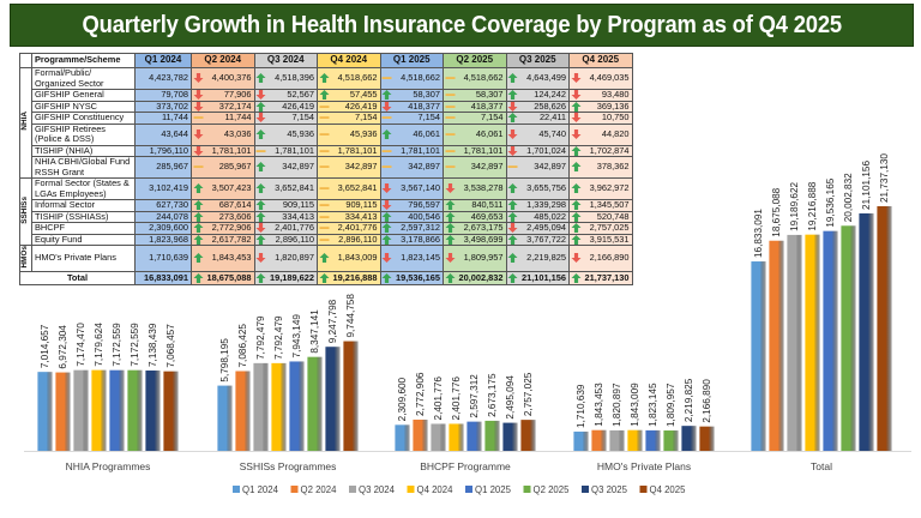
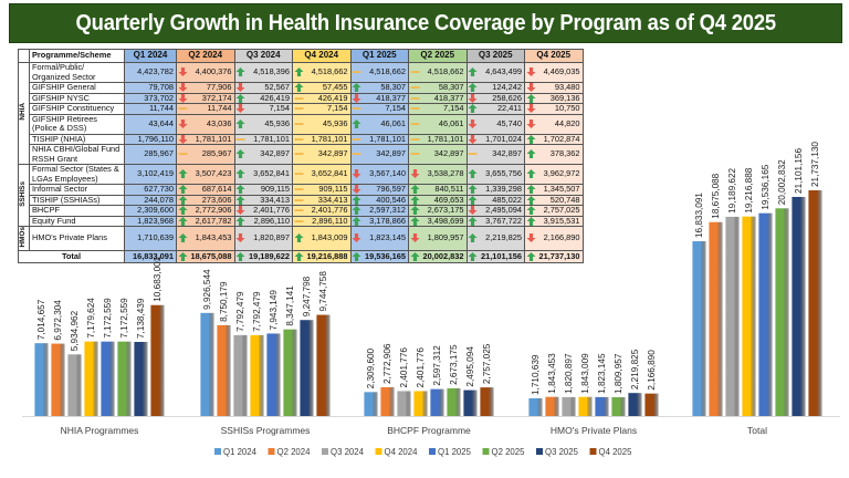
Q3 2024/NHIA Programmes: 7,174,470 -> 5,934,962
Q4 2025/NHIA Programmes: 7,068,457 -> 10,683,001
Q1 2024/SSHISs Programmes: 5,798,195 -> 9,926,544
Q2 2024/SSHISs Programmes: 7,086,425 -> 8,750,179
